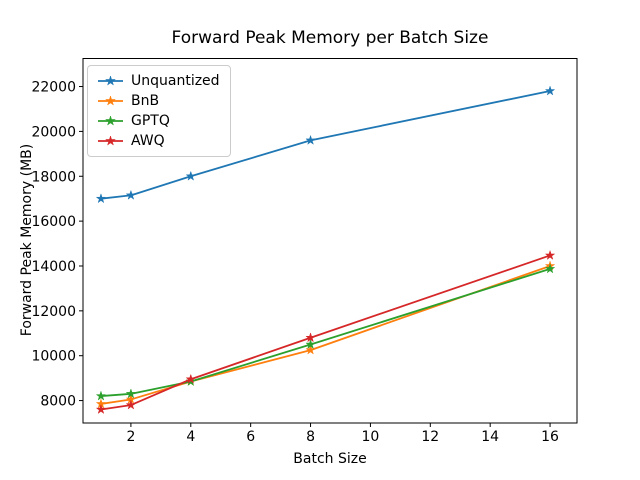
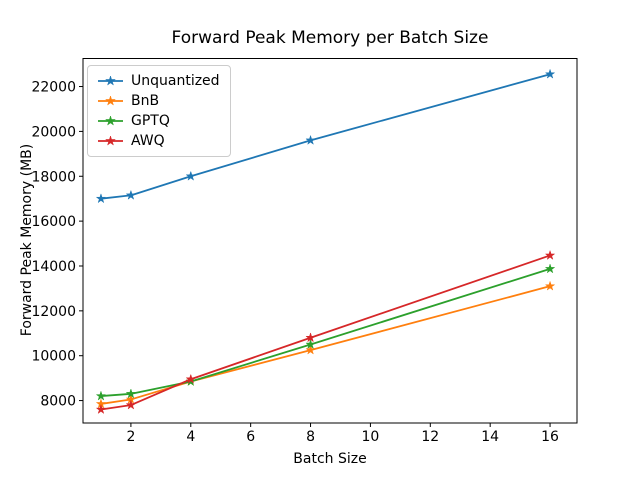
Unquantized/16: 21800 -> 22600
BnB/16: 14000 -> 13100
